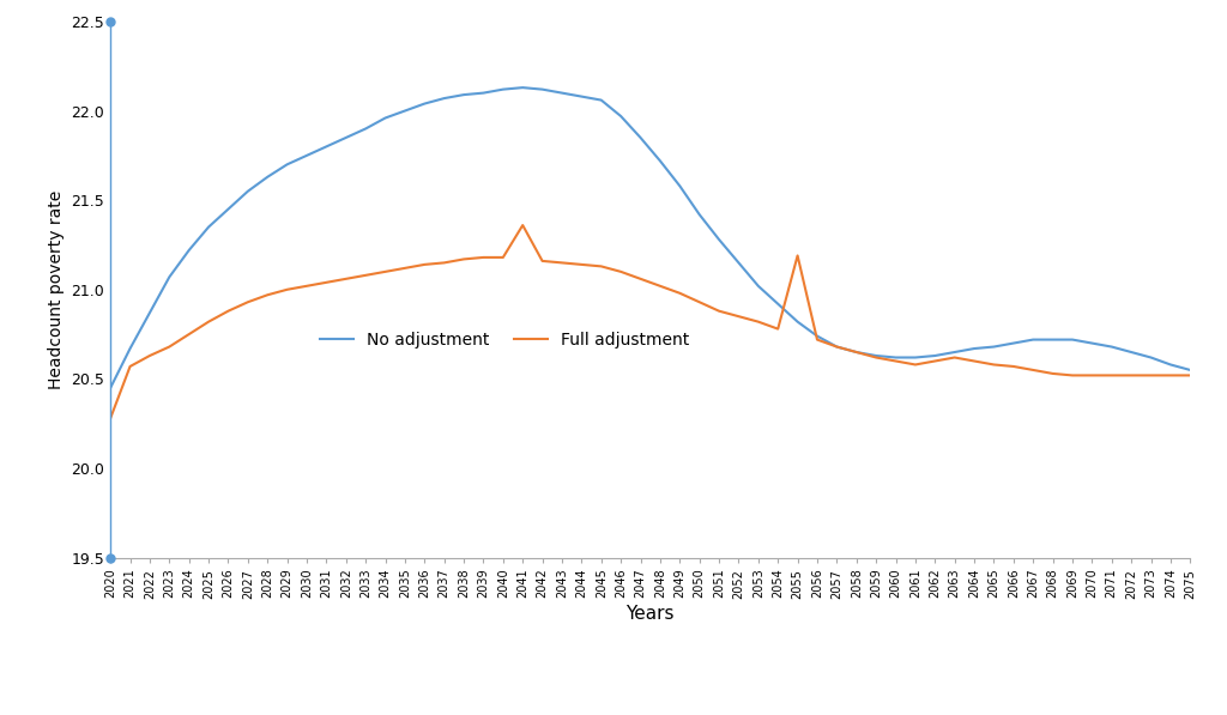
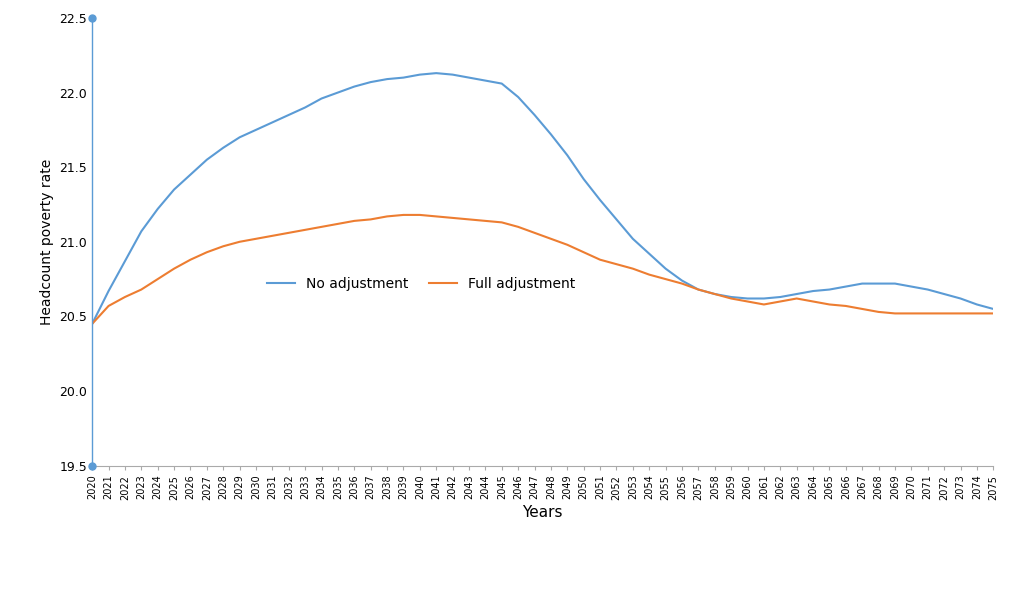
Full adjustment/2020: 20.28 -> 20.45
Full adjustment/2041: 21.36 -> 21.17
Full adjustment/2055: 21.19 -> 20.75
